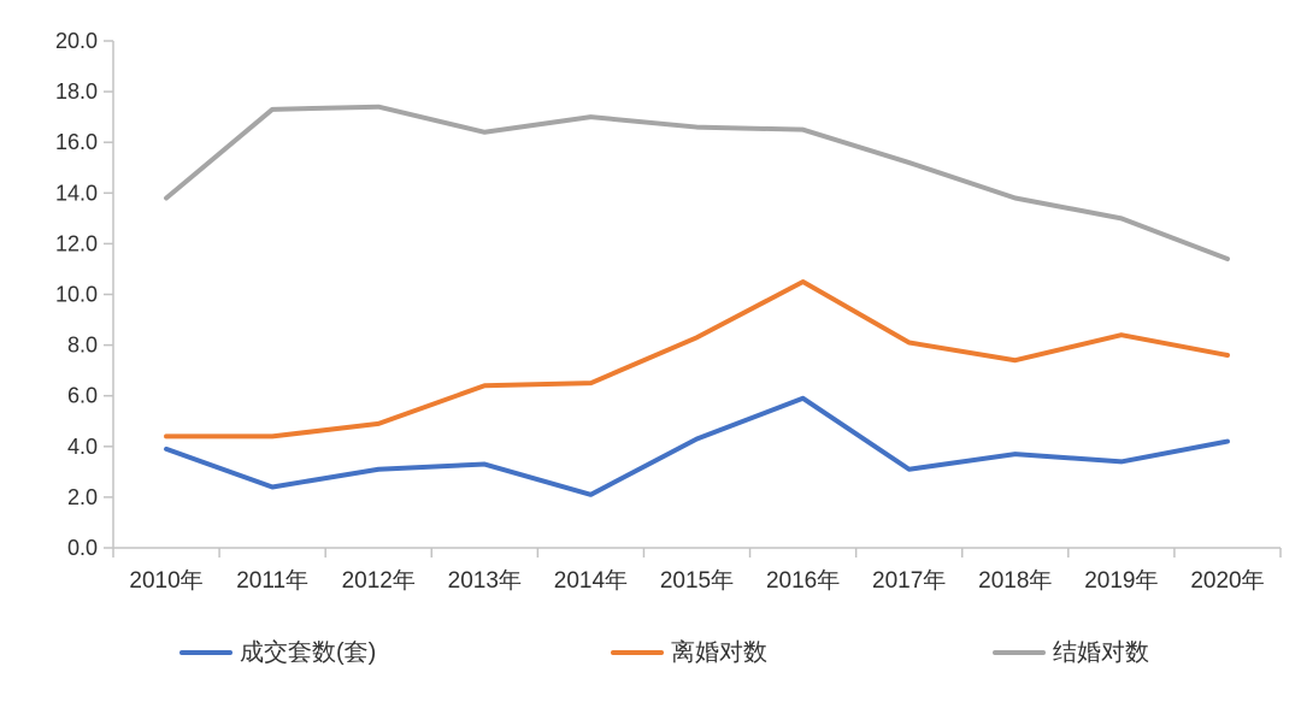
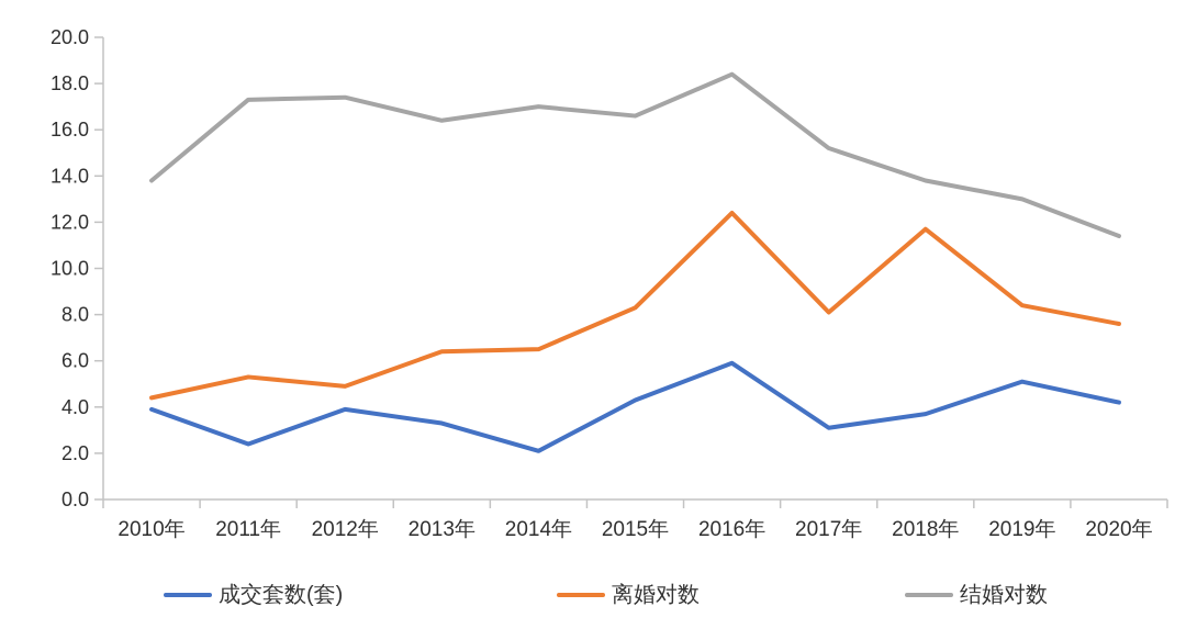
离婚对数/2011年: 4.4 -> 5.3
成交套数(套)/2012年: 3.1 -> 3.9
离婚对数/2016年: 10.5 -> 12.4
结婚对数/2016年: 16.5 -> 18.4
离婚对数/2018年: 7.4 -> 11.7
成交套数(套)/2019年: 3.4 -> 5.1
